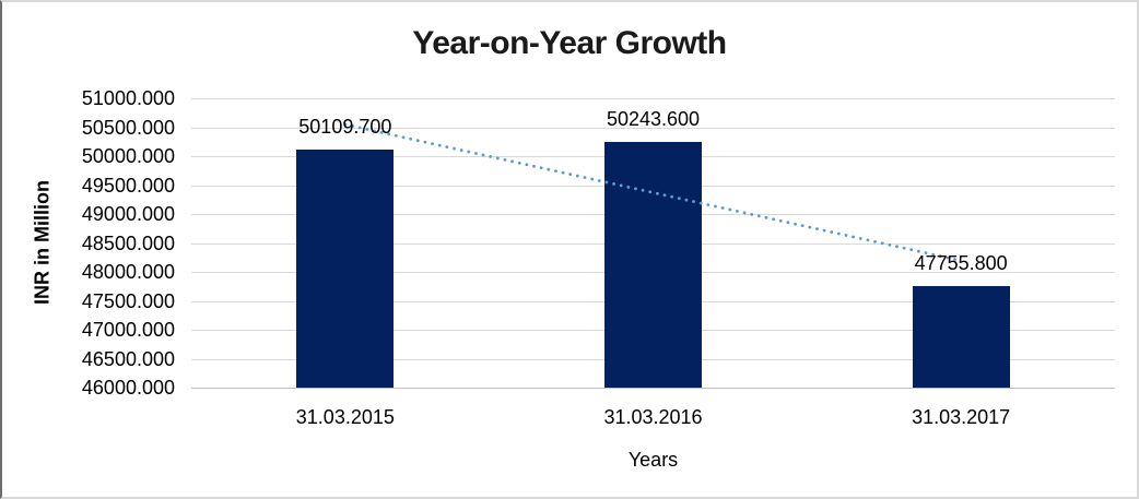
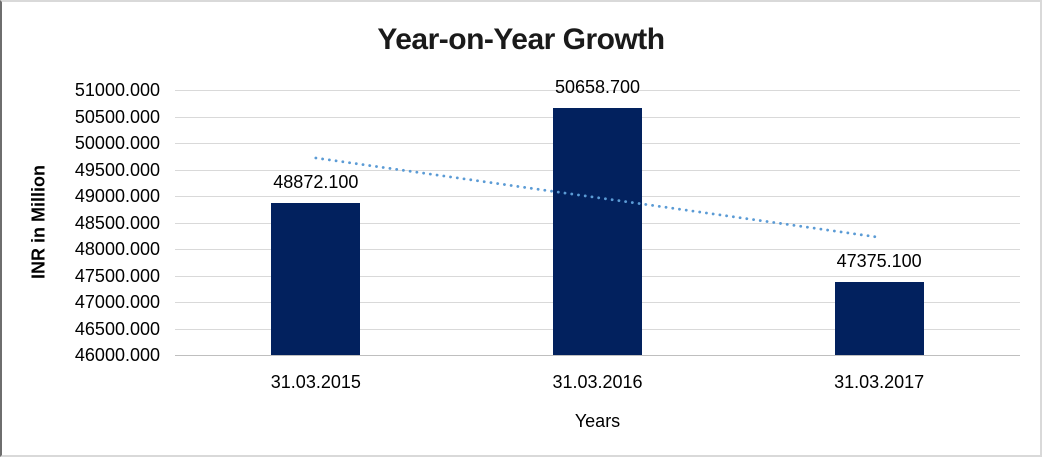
31.03.2015: 50109.700 -> 48872.100
31.03.2016: 50243.600 -> 50658.700
31.03.2017: 47755.800 -> 47375.100
